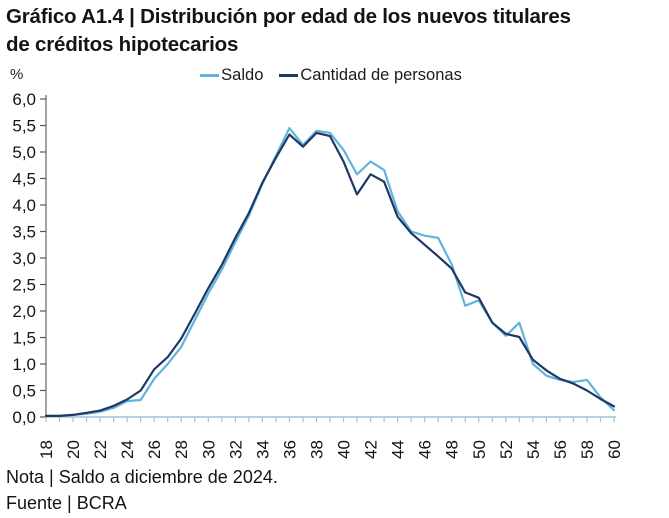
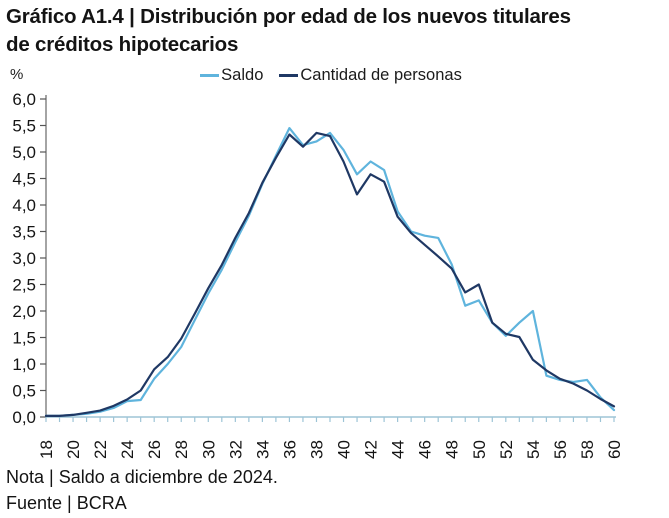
Saldo/38: 5,4 -> 5,2
Cantidad de personas/50: 2,2 -> 2,5
Saldo/54: 1,0 -> 2,0
